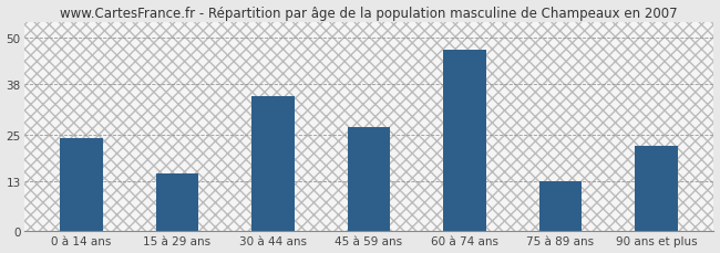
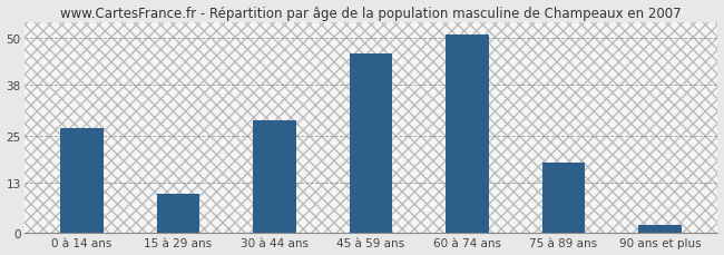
0 à 14 ans: 24 -> 27
15 à 29 ans: 15 -> 10
30 à 44 ans: 35 -> 29
45 à 59 ans: 27 -> 46
60 à 74 ans: 47 -> 51
75 à 89 ans: 13 -> 18
90 ans et plus: 22 -> 2
